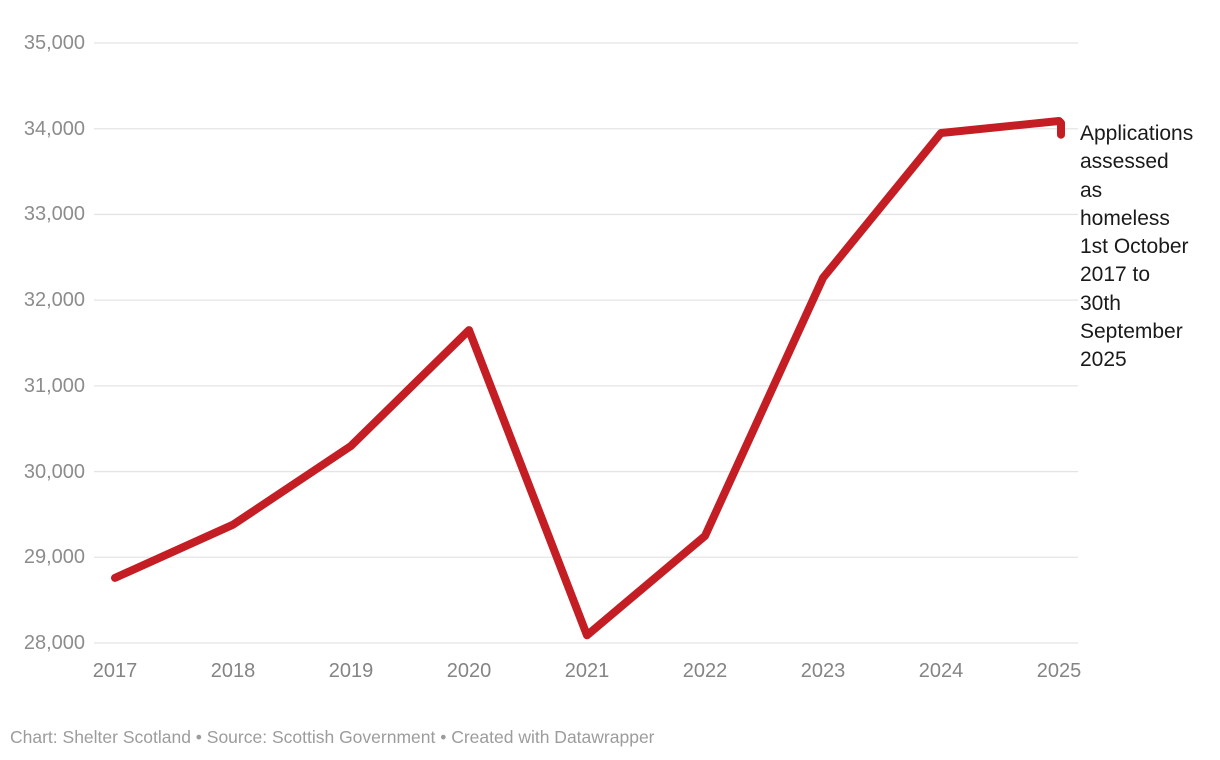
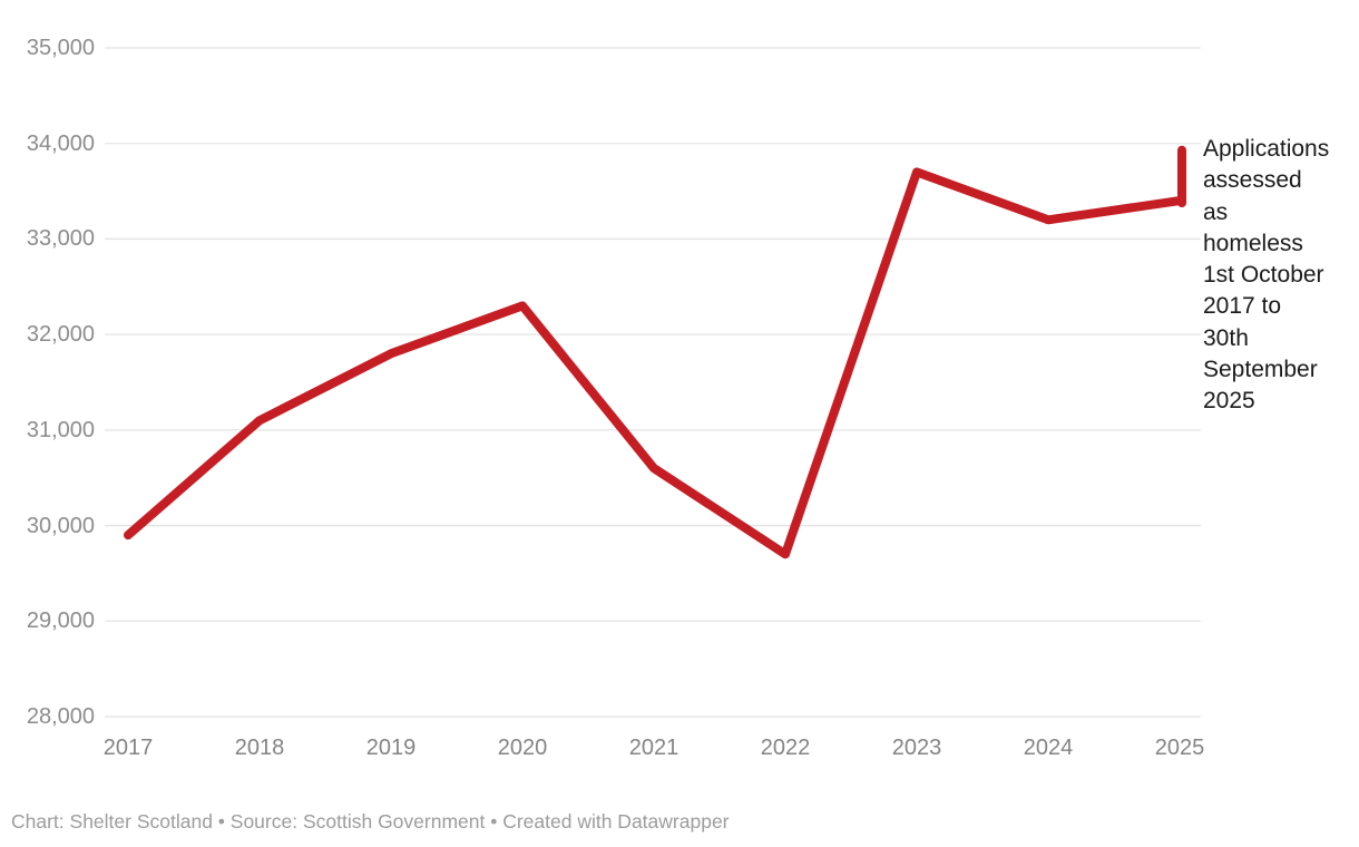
2017: 28800 -> 29900
2018: 29400 -> 31100
2019: 30300 -> 31800
2020: 31600 -> 32300
2021: 28100 -> 30600
2022: 29200 -> 29700
2023: 32300 -> 33700
2024: 34000 -> 33200
2025: 34100 -> 33400
